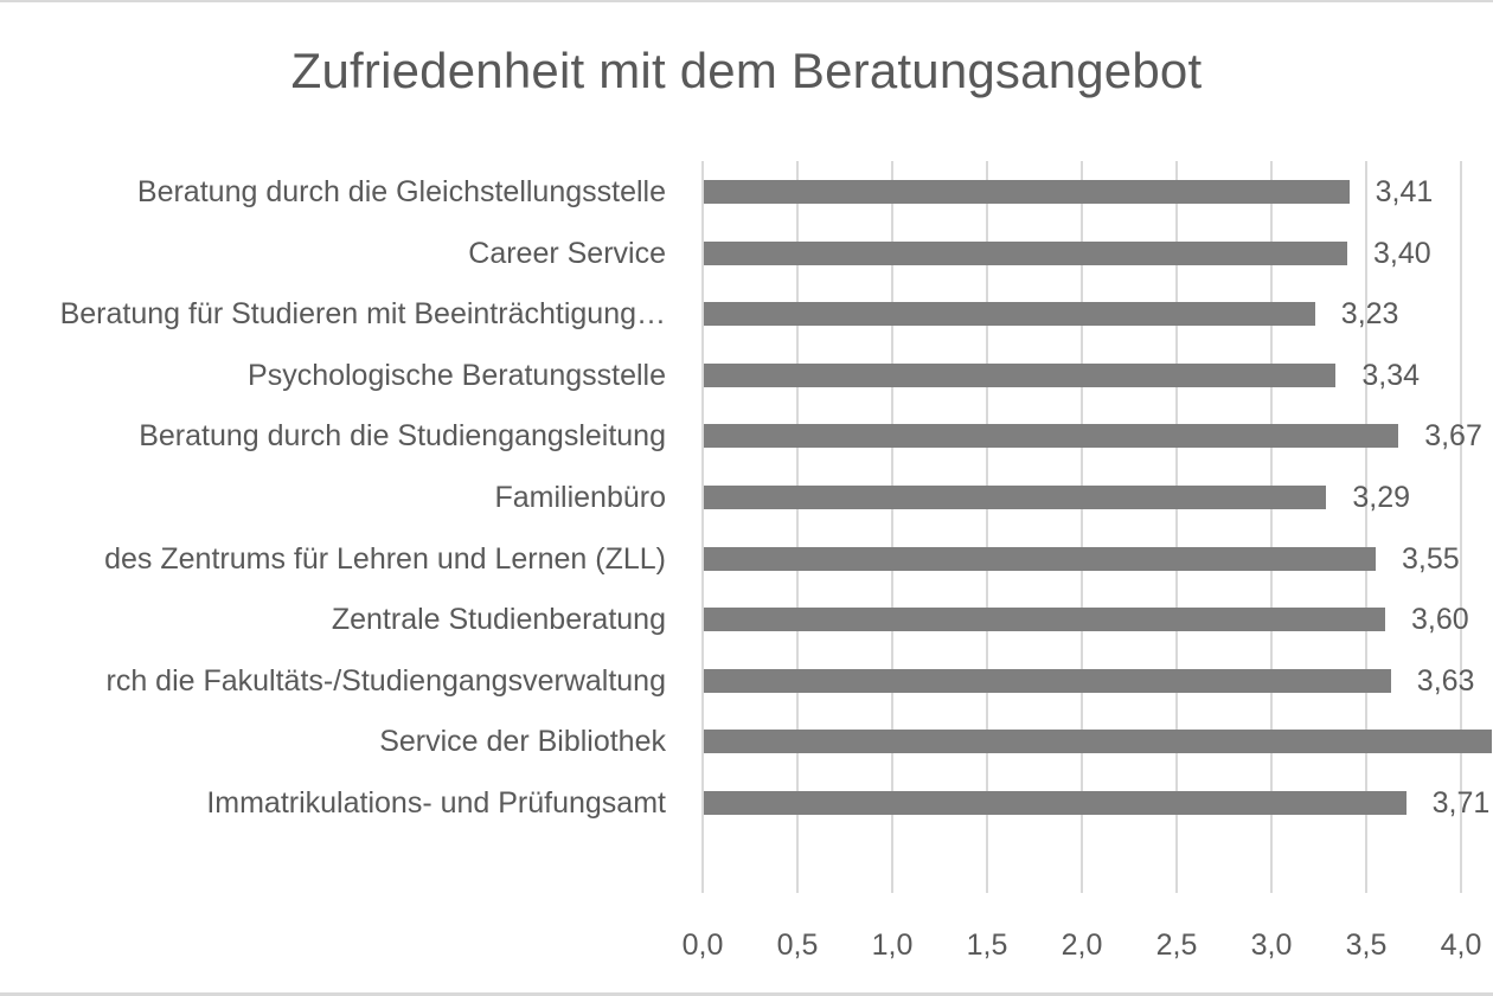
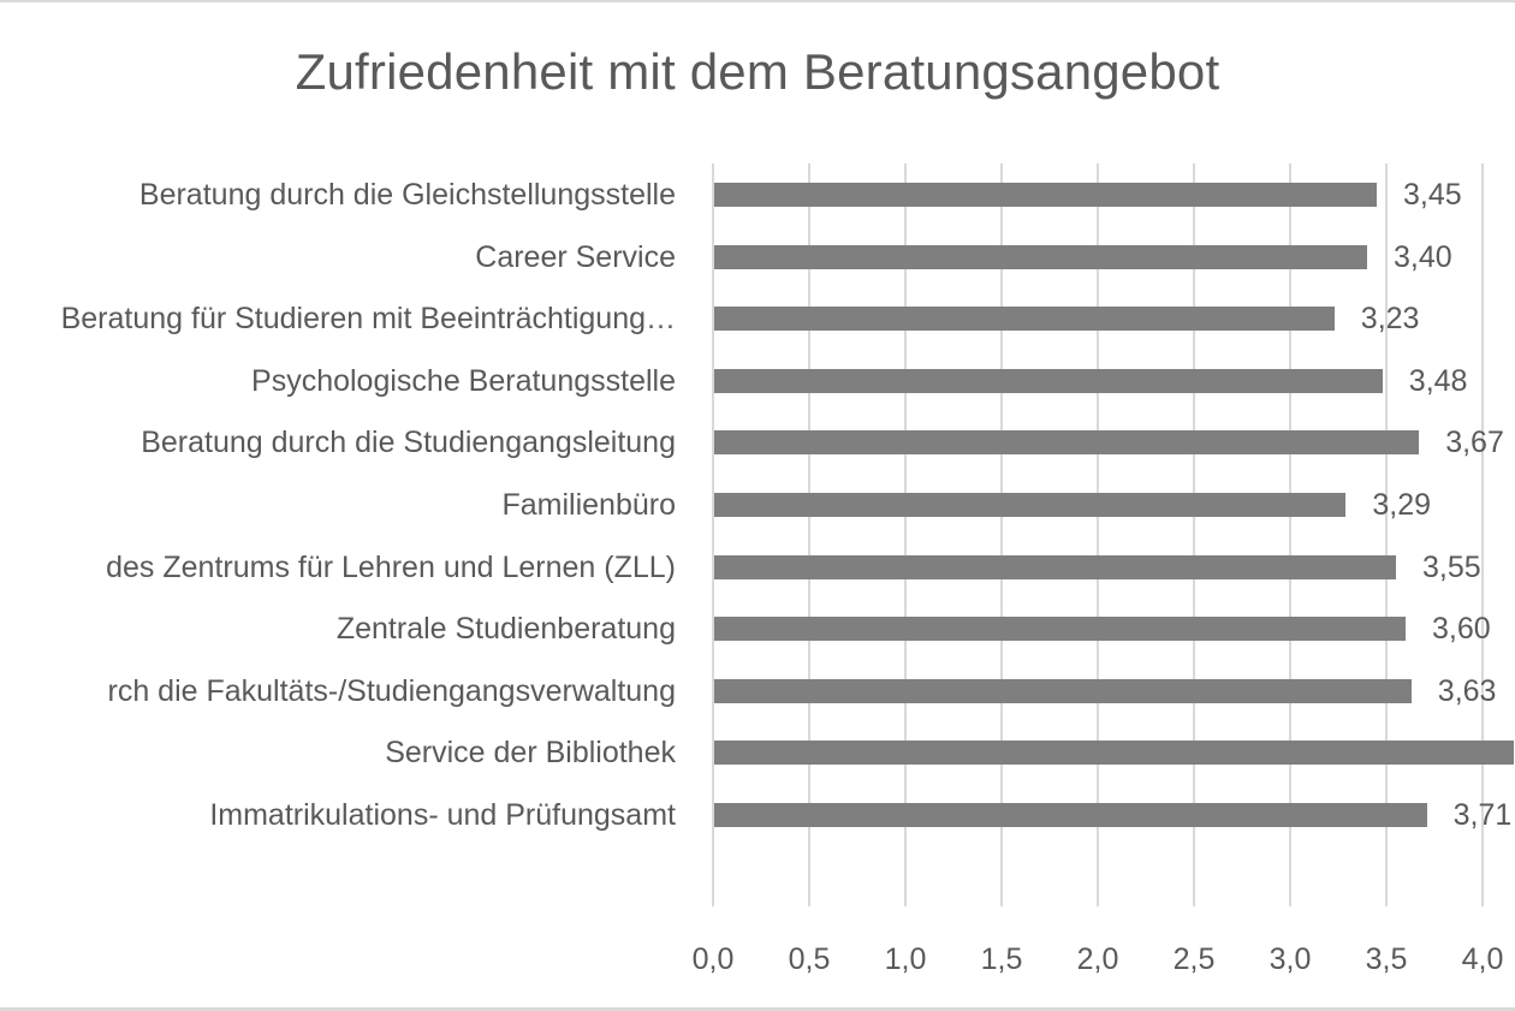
Beratung durch die Gleichstellungsstelle: 3,41 -> 3,45
Psychologische Beratungsstelle: 3,34 -> 3,48
